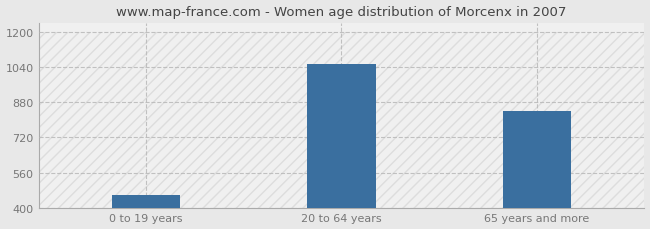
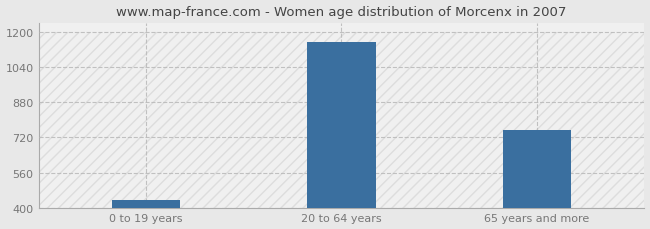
0 to 19 years: 460 -> 435
20 to 64 years: 1055 -> 1155
65 years and more: 840 -> 755
